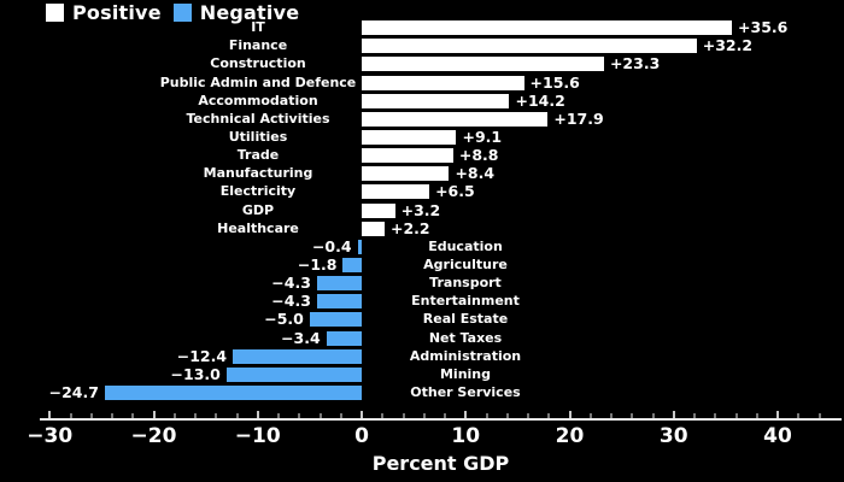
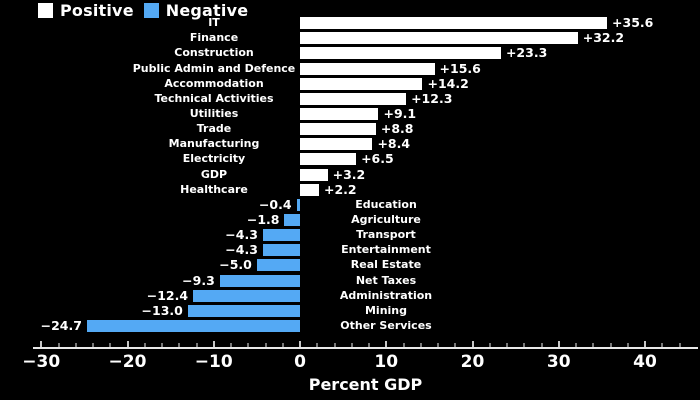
Technical Activities: +17.9 -> +12.3
Net Taxes: −3.4 -> −9.3
